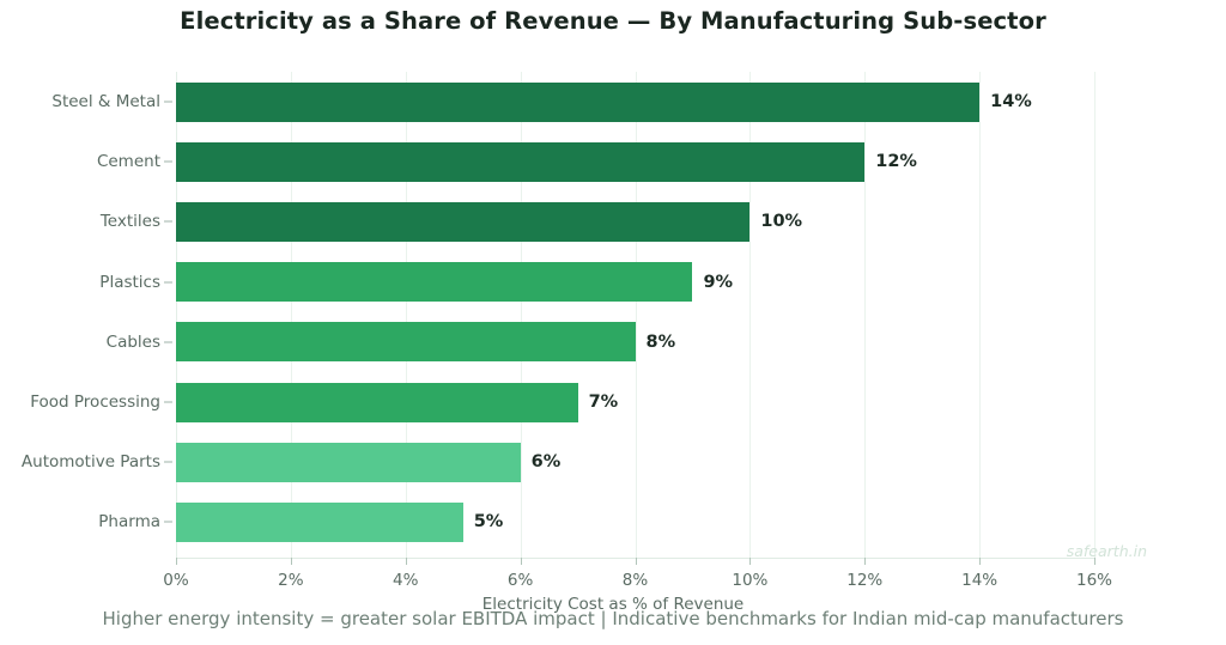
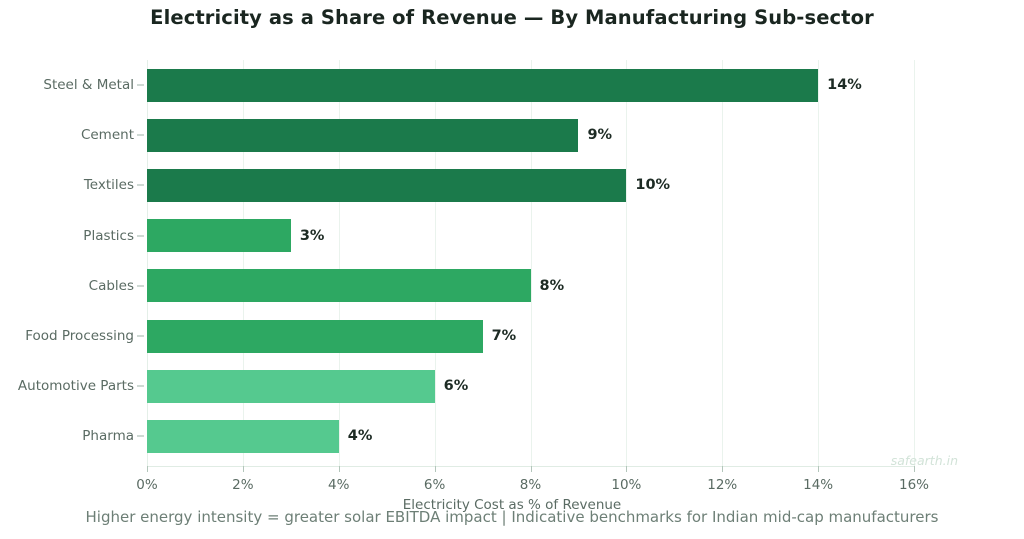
Cement: 12% -> 9%
Plastics: 9% -> 3%
Pharma: 5% -> 4%
